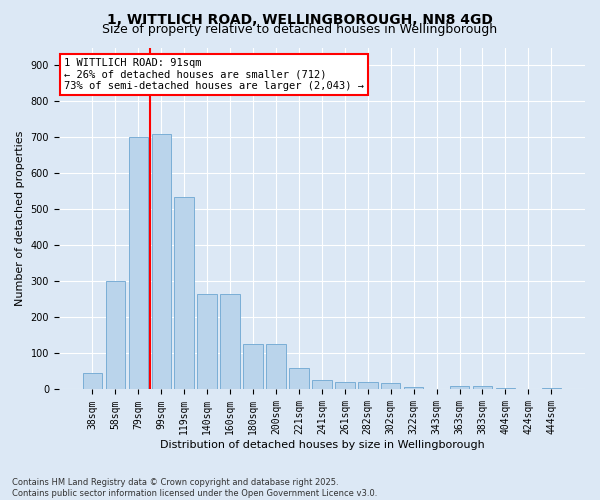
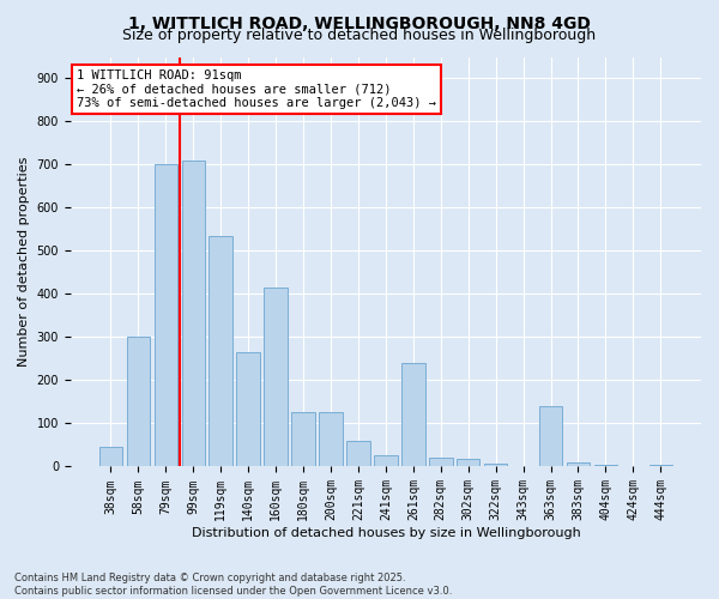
160sqm: 265 -> 415
261sqm: 20 -> 240
363sqm: 10 -> 140
